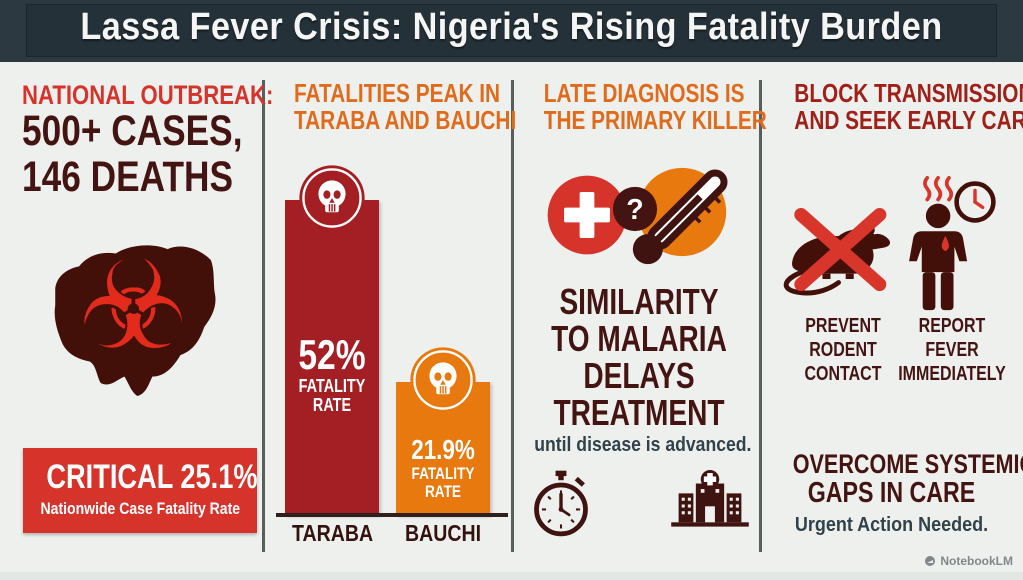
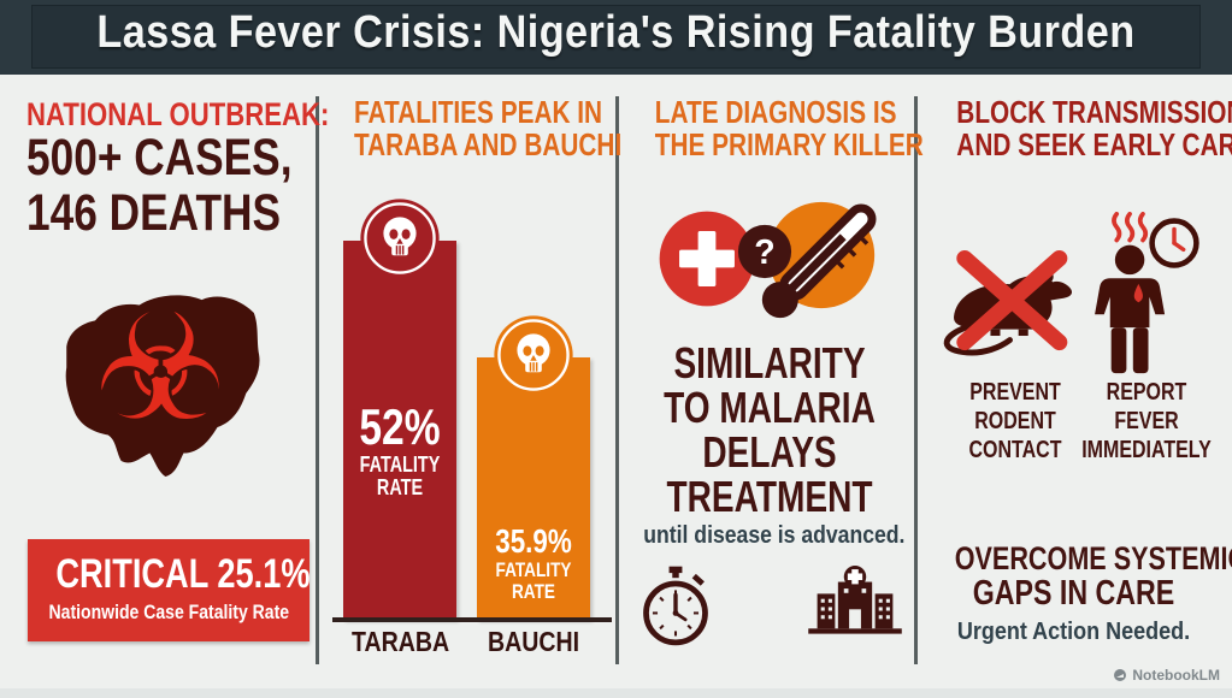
BAUCHI: 21.9% -> 35.9%
